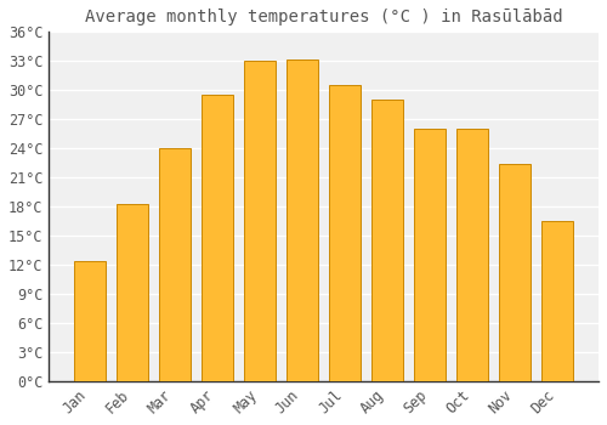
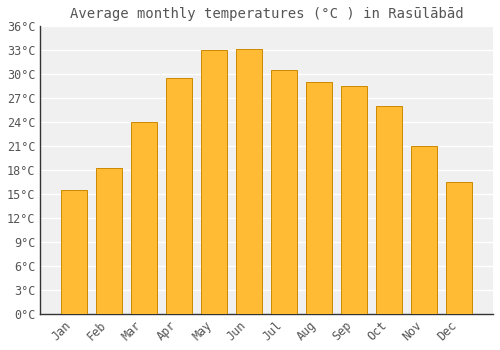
Jan: 12.4°C -> 15.5°C
Sep: 26.0°C -> 28.5°C
Nov: 22.4°C -> 21.0°C
